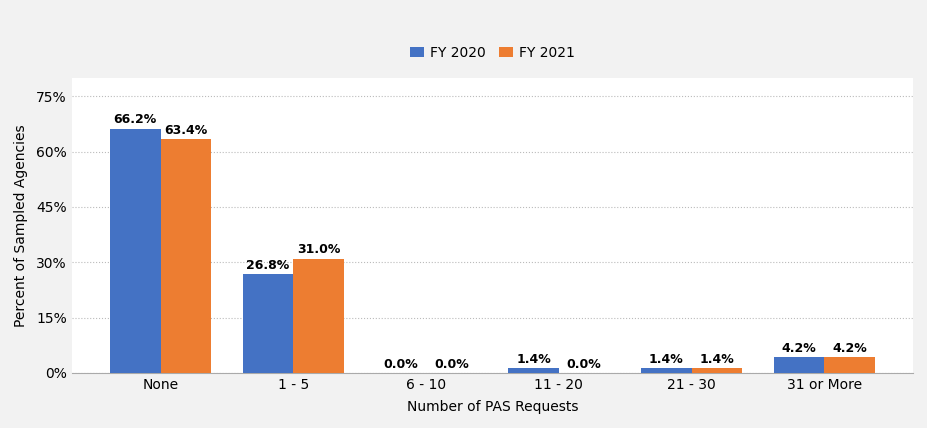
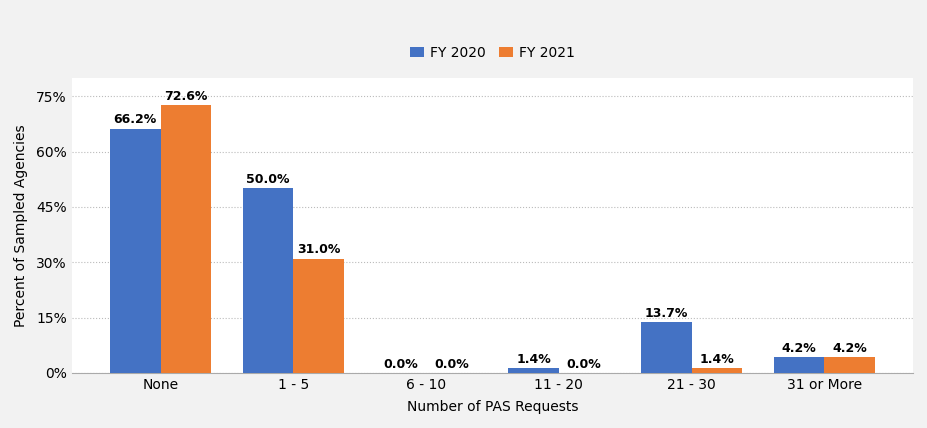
FY 2021/None: 63.4% -> 72.6%
FY 2020/1 - 5: 26.8% -> 50.0%
FY 2020/21 - 30: 1.4% -> 13.7%
